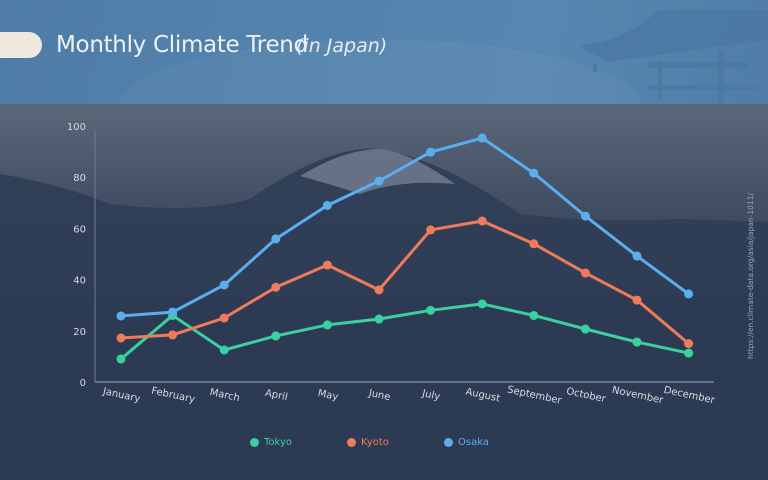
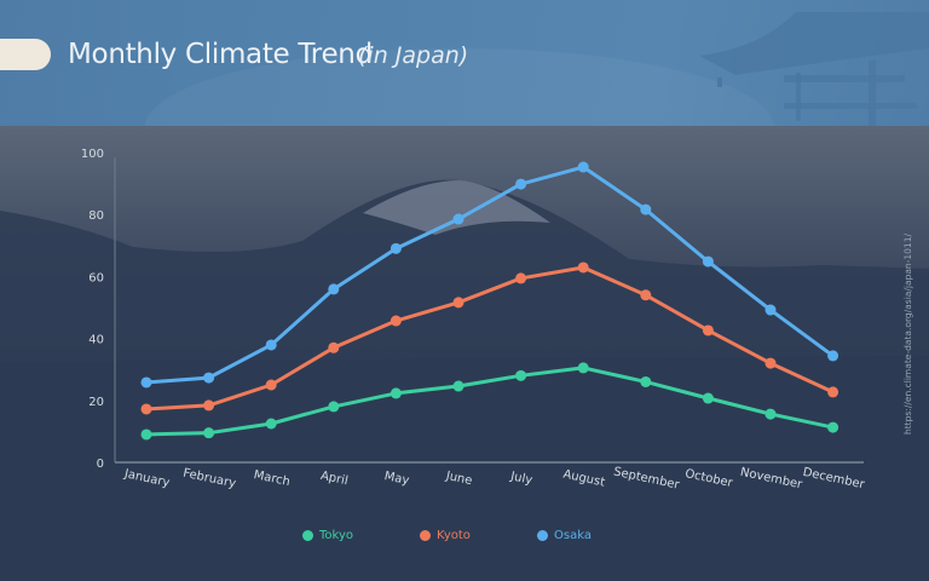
Tokyo/February: 26 -> 10
Kyoto/June: 36 -> 52
Kyoto/December: 15 -> 23
